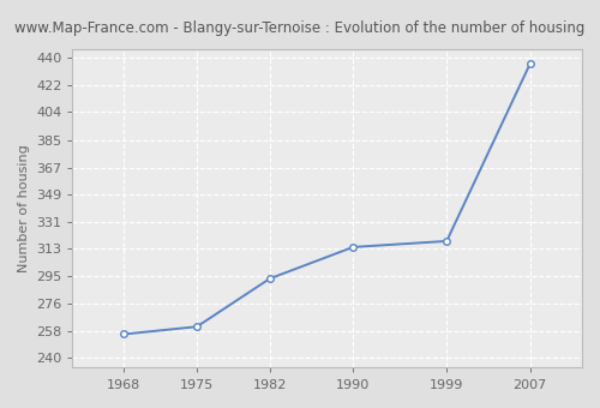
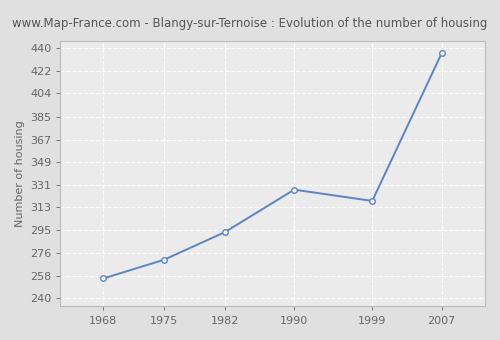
1975: 261 -> 271
1990: 314 -> 327
